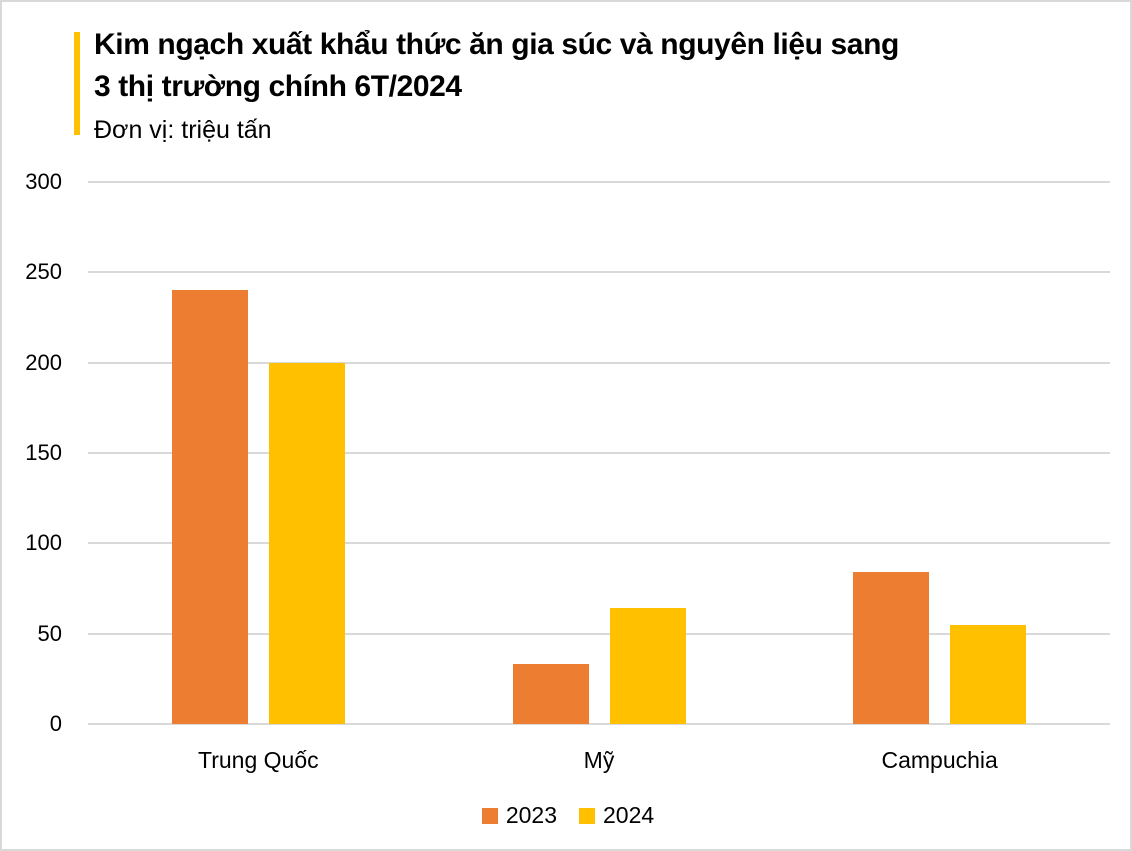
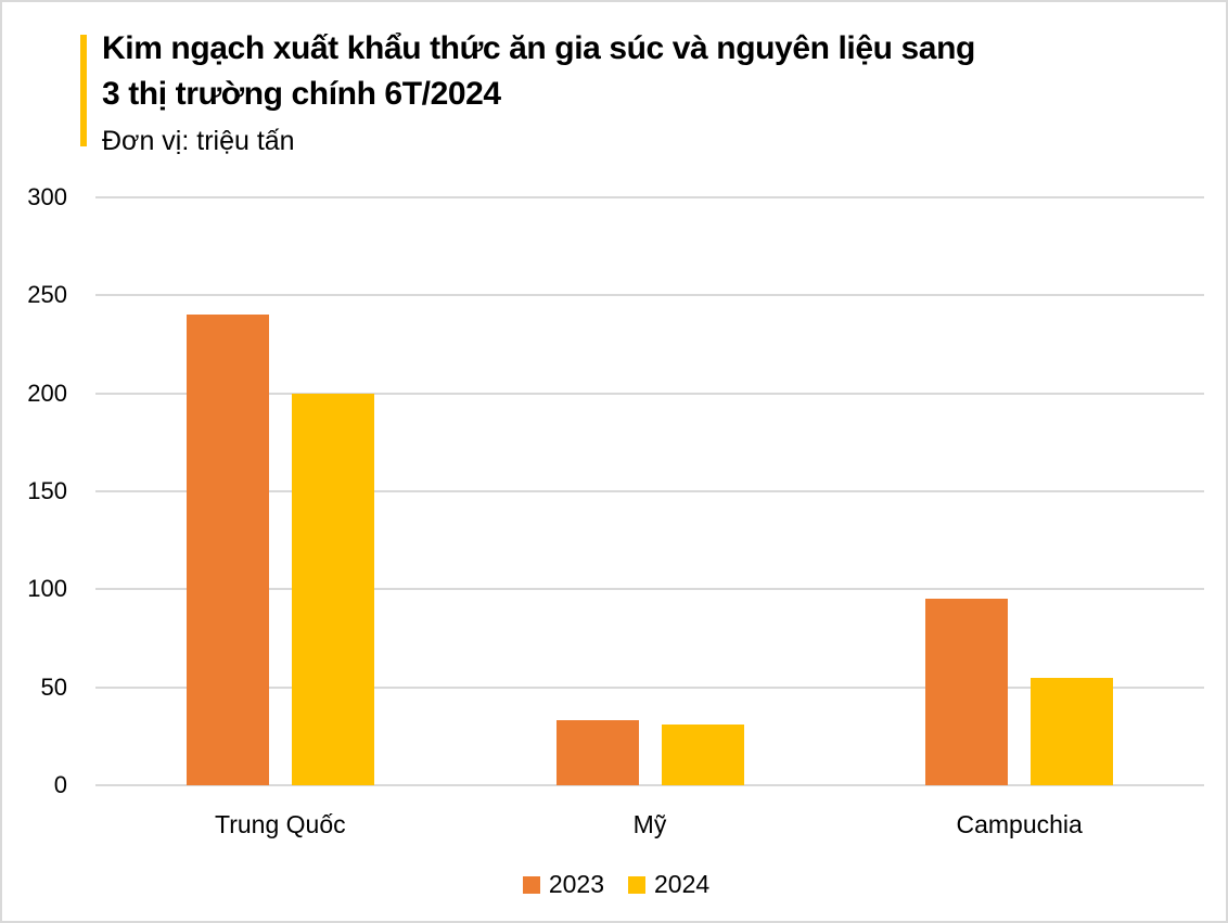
2024/Mỹ: 64 -> 31
2023/Campuchia: 84 -> 95
